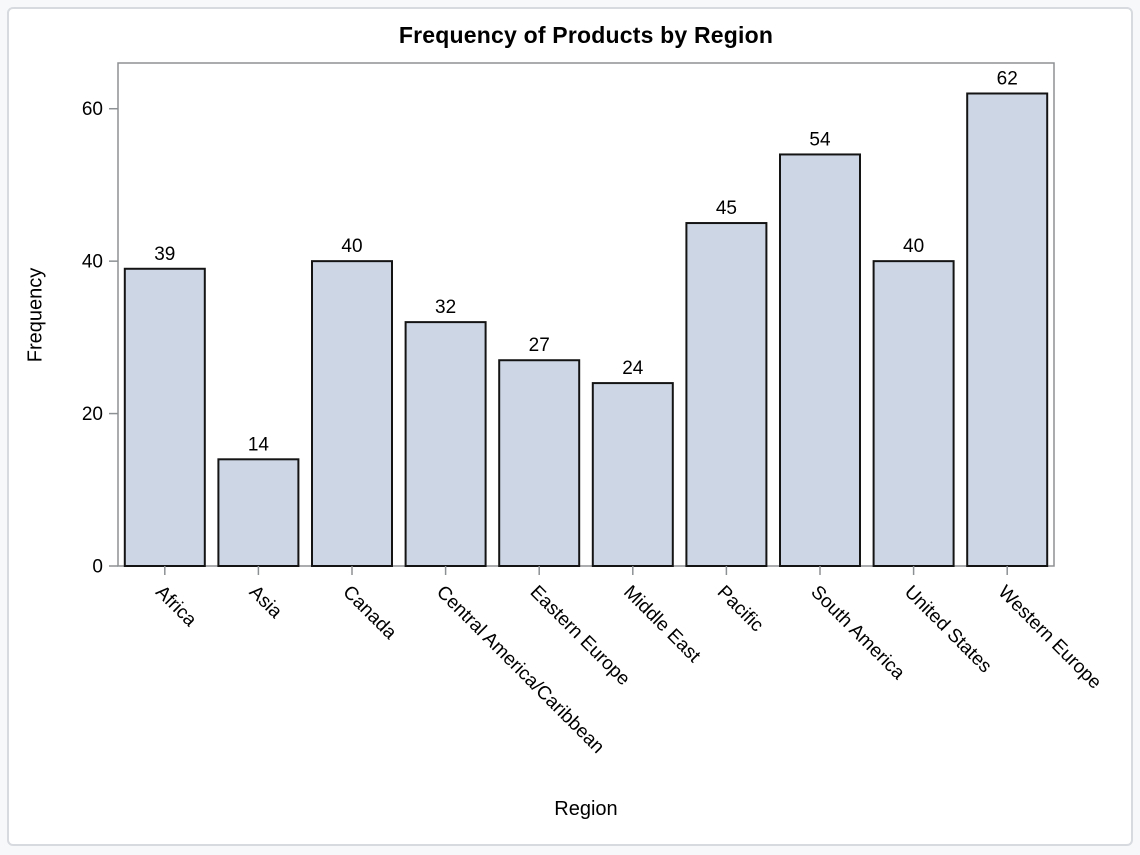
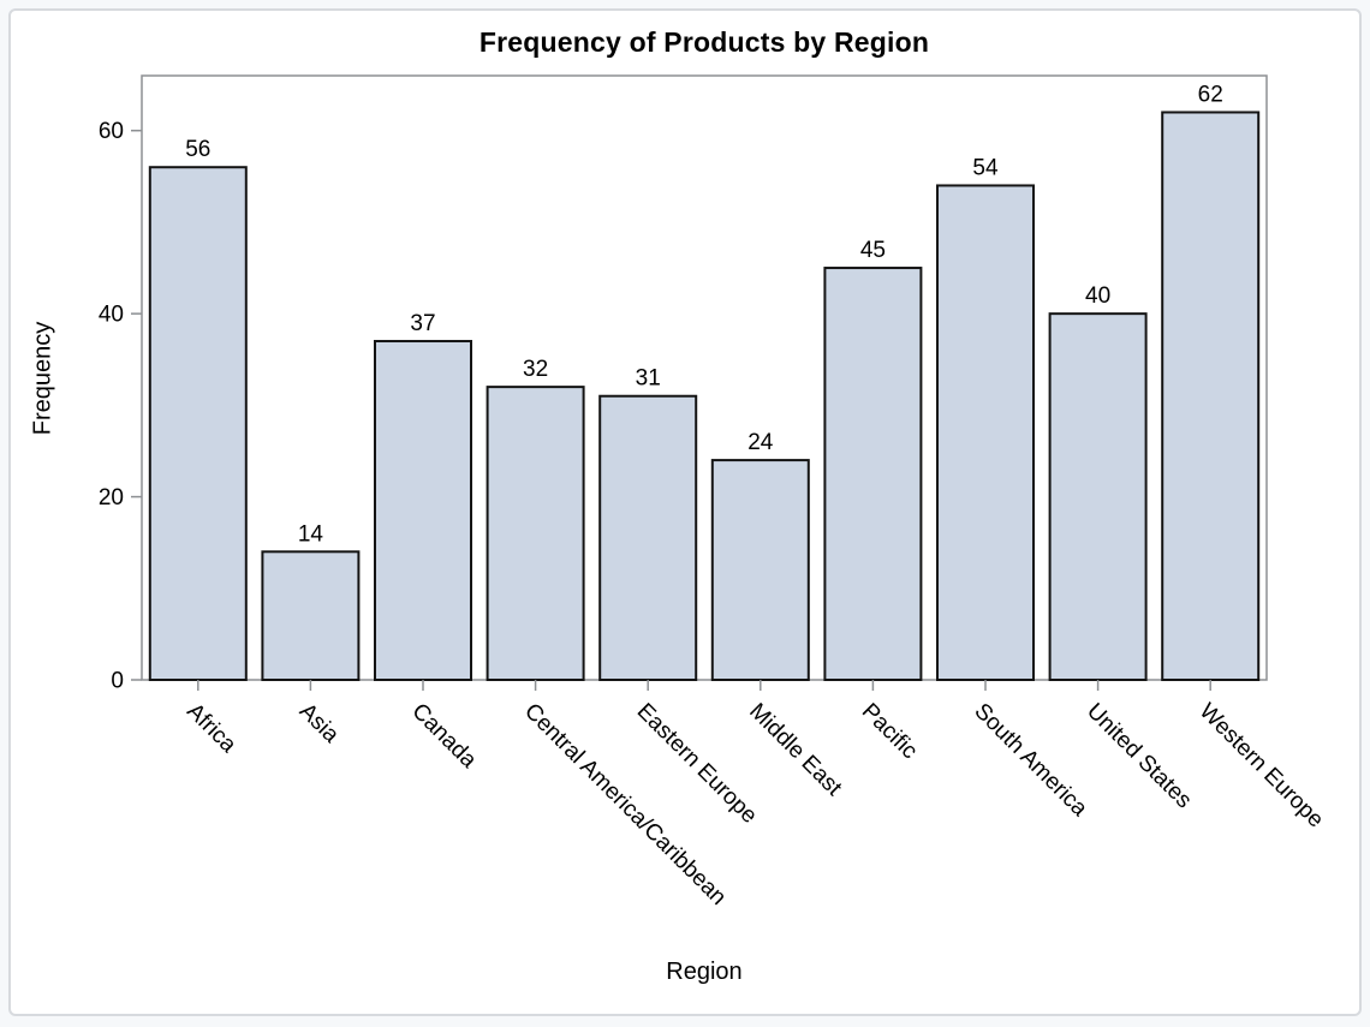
Africa: 39 -> 56
Canada: 40 -> 37
Eastern Europe: 27 -> 31
